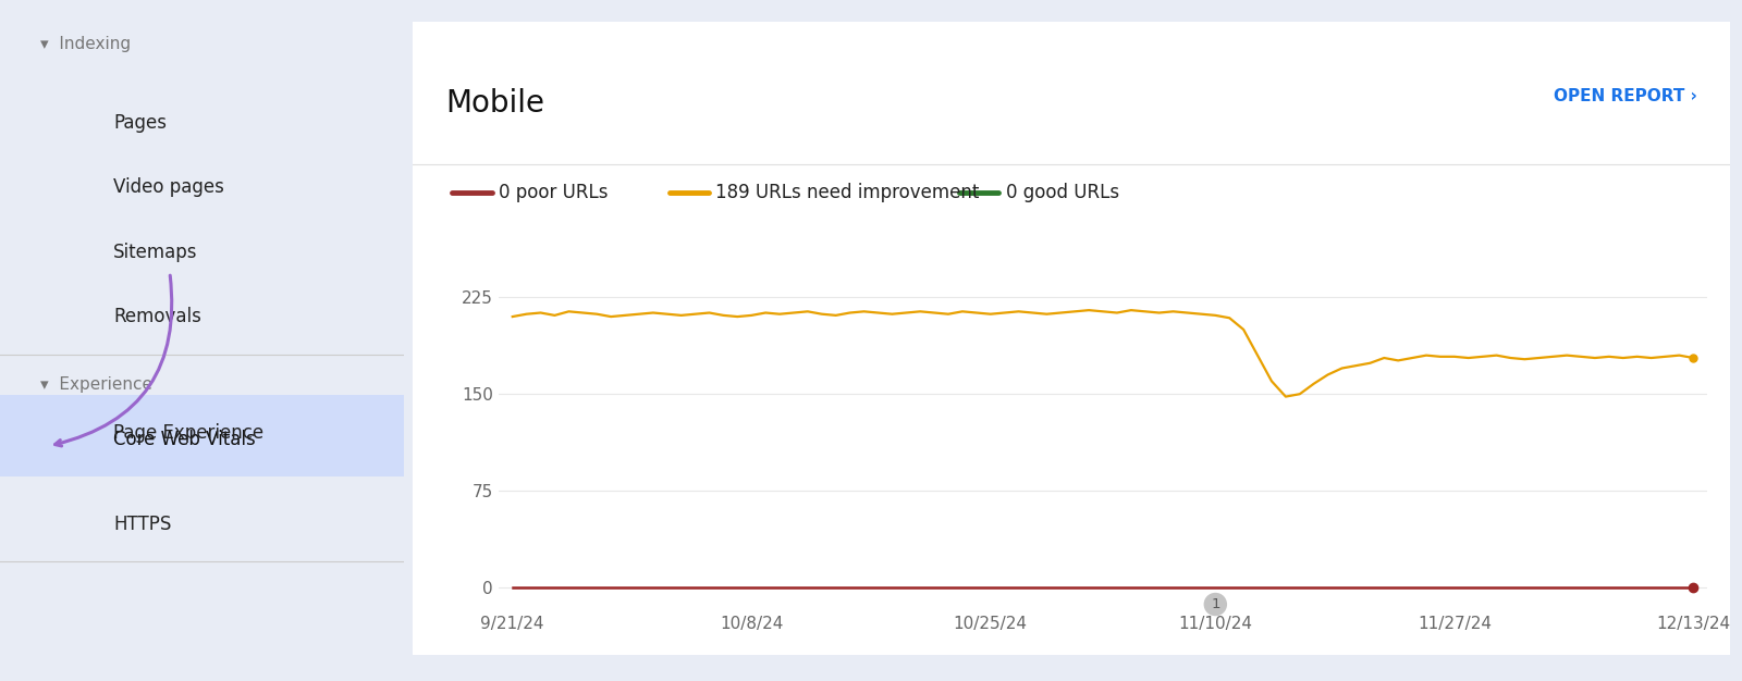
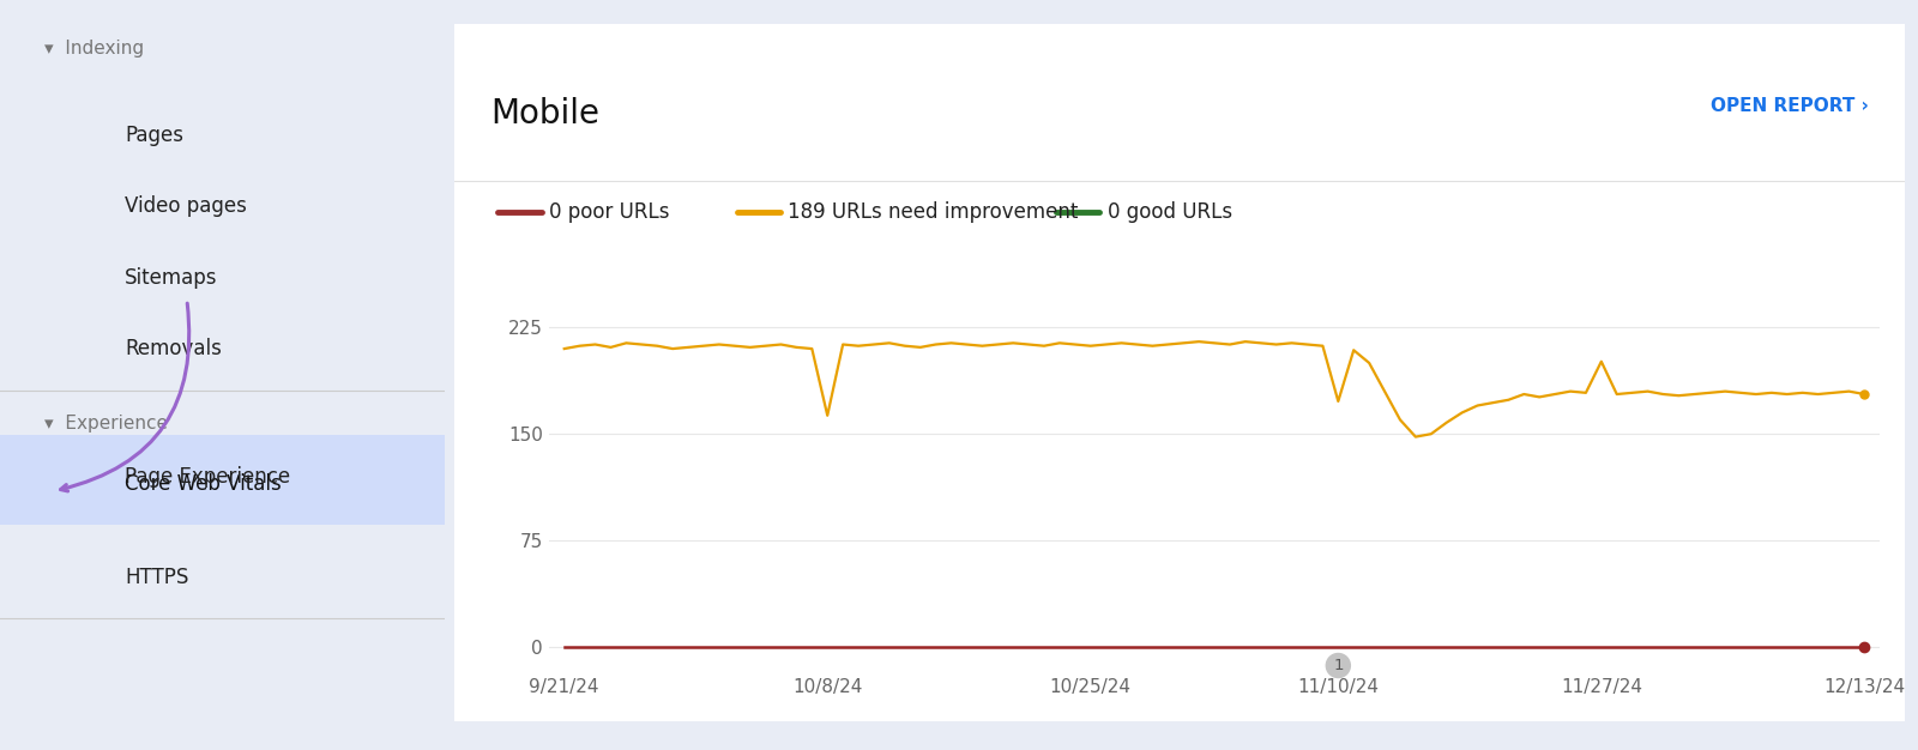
10/8/24: 211 -> 163
11/10/24: 211 -> 173
11/27/24: 179 -> 201
